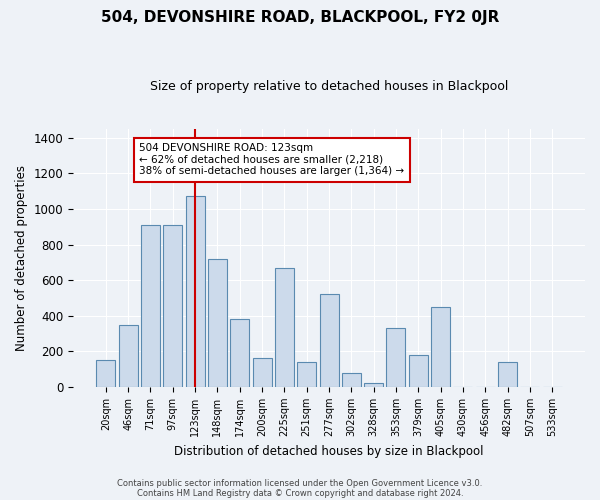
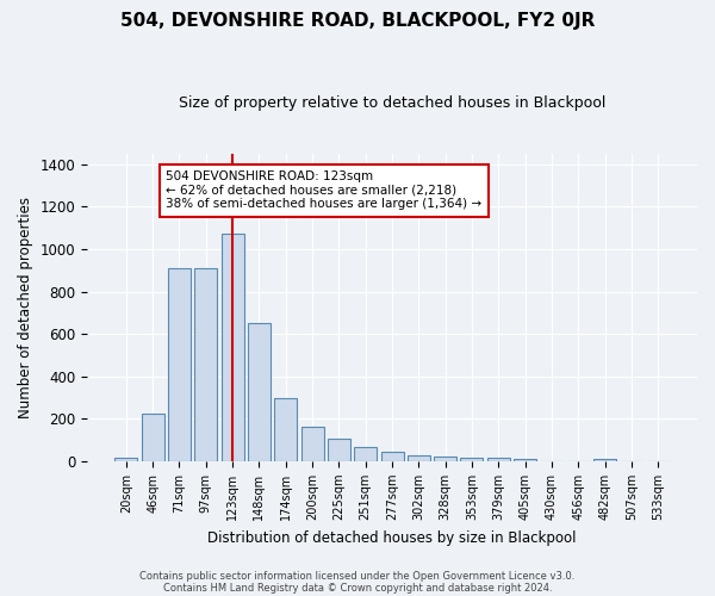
20sqm: 150 -> 20
46sqm: 350 -> 220
148sqm: 720 -> 650
174sqm: 380 -> 300
225sqm: 670 -> 110
251sqm: 140 -> 60
277sqm: 520 -> 40
302sqm: 80 -> 30
353sqm: 330 -> 20
379sqm: 180 -> 20
405sqm: 450 -> 10
482sqm: 140 -> 10
